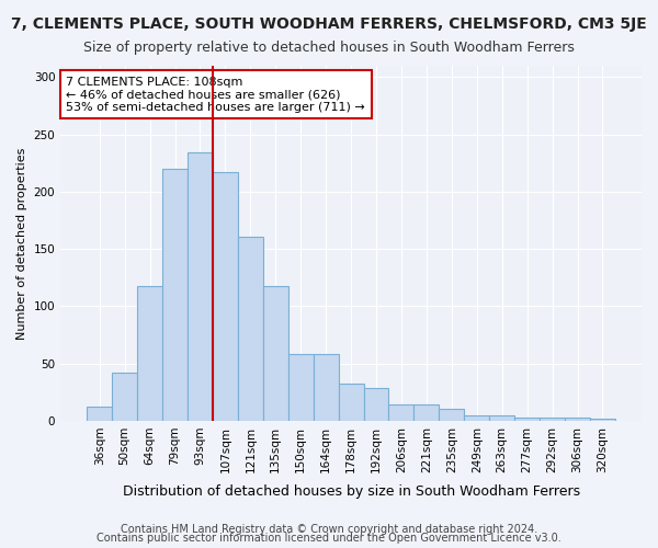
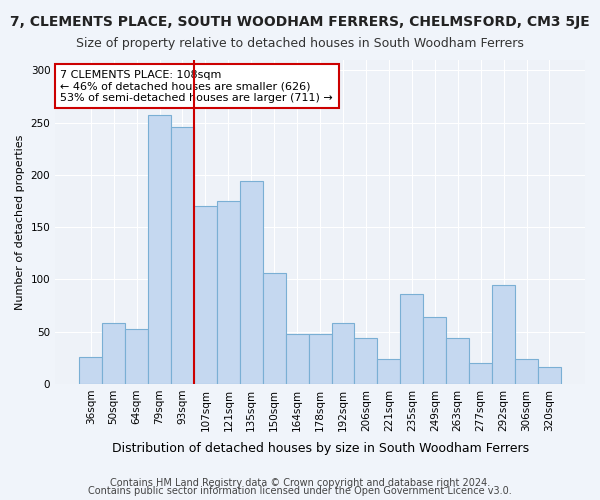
36sqm: 12 -> 26
50sqm: 42 -> 58
64sqm: 118 -> 53
79sqm: 220 -> 257
93sqm: 234 -> 246
107sqm: 217 -> 170
121sqm: 161 -> 175
135sqm: 118 -> 194
150sqm: 58 -> 106
164sqm: 58 -> 48
178sqm: 32 -> 48
192sqm: 29 -> 58
206sqm: 14 -> 44
221sqm: 14 -> 24
235sqm: 10 -> 86
249sqm: 5 -> 64
263sqm: 5 -> 44
277sqm: 3 -> 20
292sqm: 3 -> 95
306sqm: 3 -> 24
320sqm: 2 -> 16
